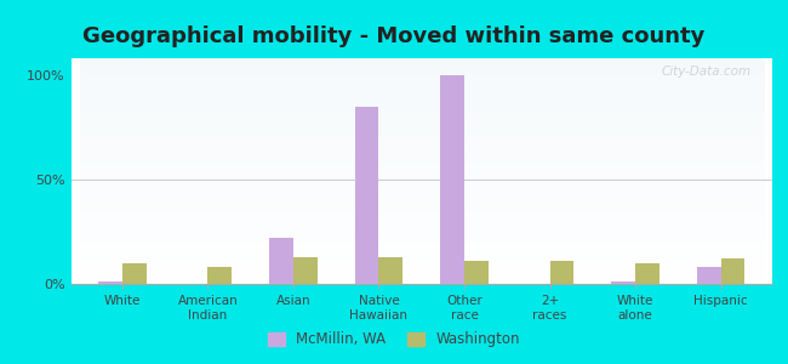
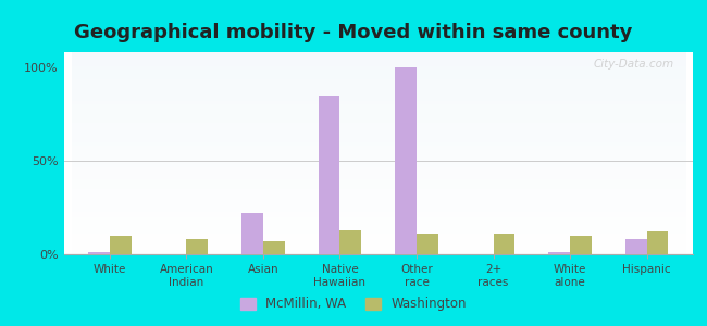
Washington/Asian: 13% -> 7%
